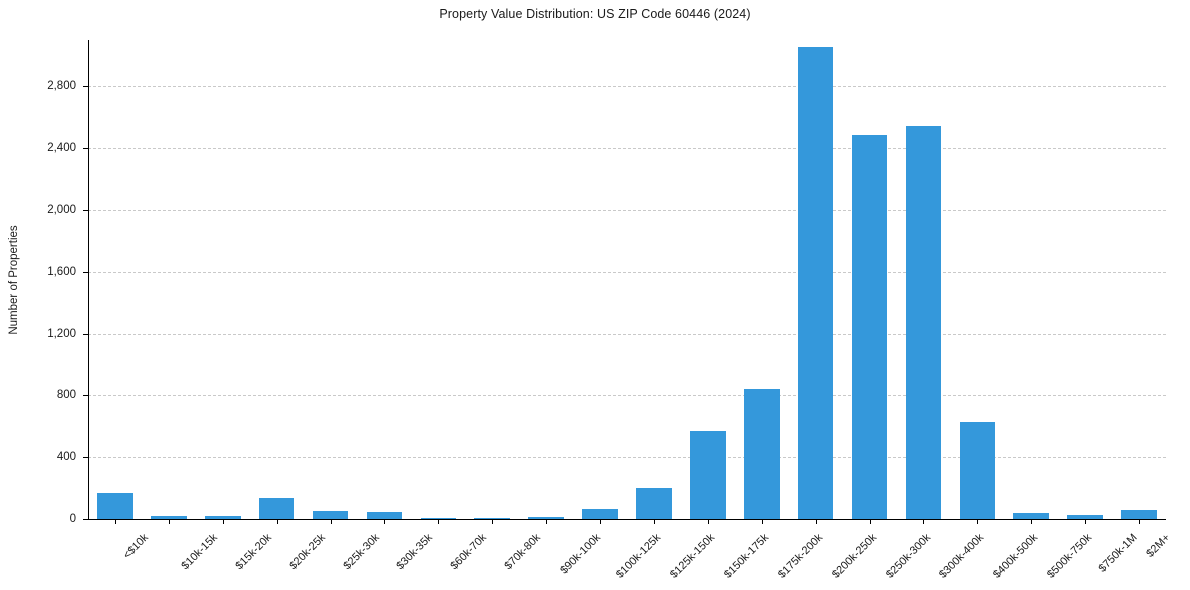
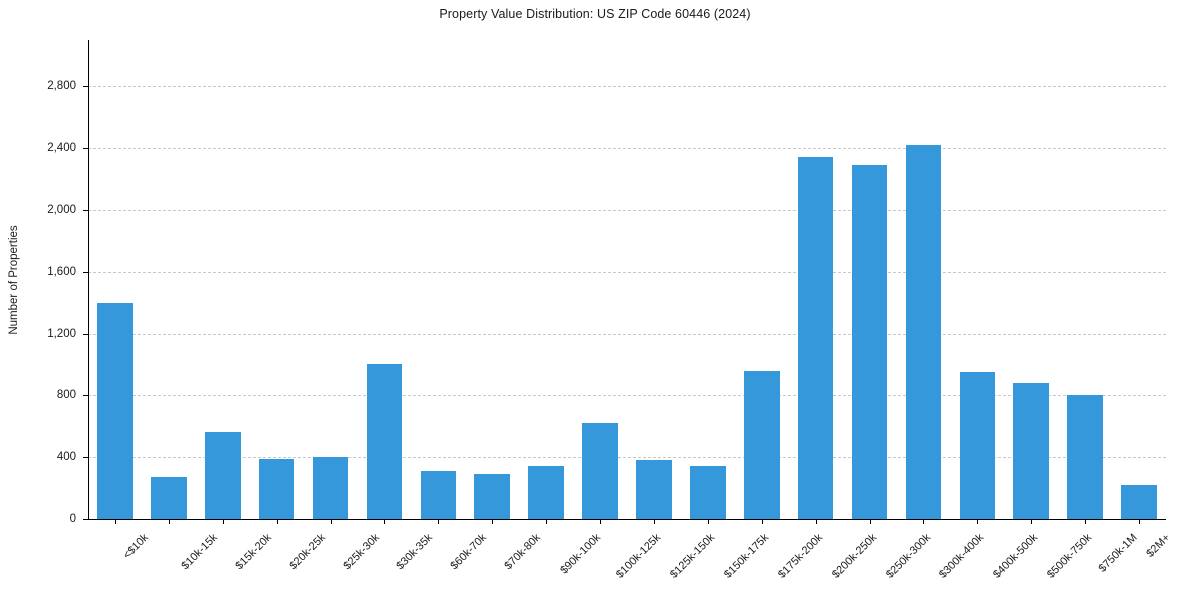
<$10k: 170 -> 1400
$10k-15k: 20 -> 270
$15k-20k: 20 -> 560
$20k-25k: 130 -> 390
$25k-30k: 50 -> 400
$30k-35k: 40 -> 1000
$60k-70k: 10 -> 310
$70k-80k: 10 -> 290
$90k-100k: 20 -> 340
$100k-125k: 60 -> 620
$125k-150k: 200 -> 380
$150k-175k: 570 -> 340
$175k-200k: 840 -> 960
$200k-250k: 3060 -> 2340
$250k-300k: 2490 -> 2290
$300k-400k: 2540 -> 2420
$400k-500k: 630 -> 950
$500k-750k: 40 -> 880
$750k-1M: 20 -> 800
$2M+: 60 -> 220
